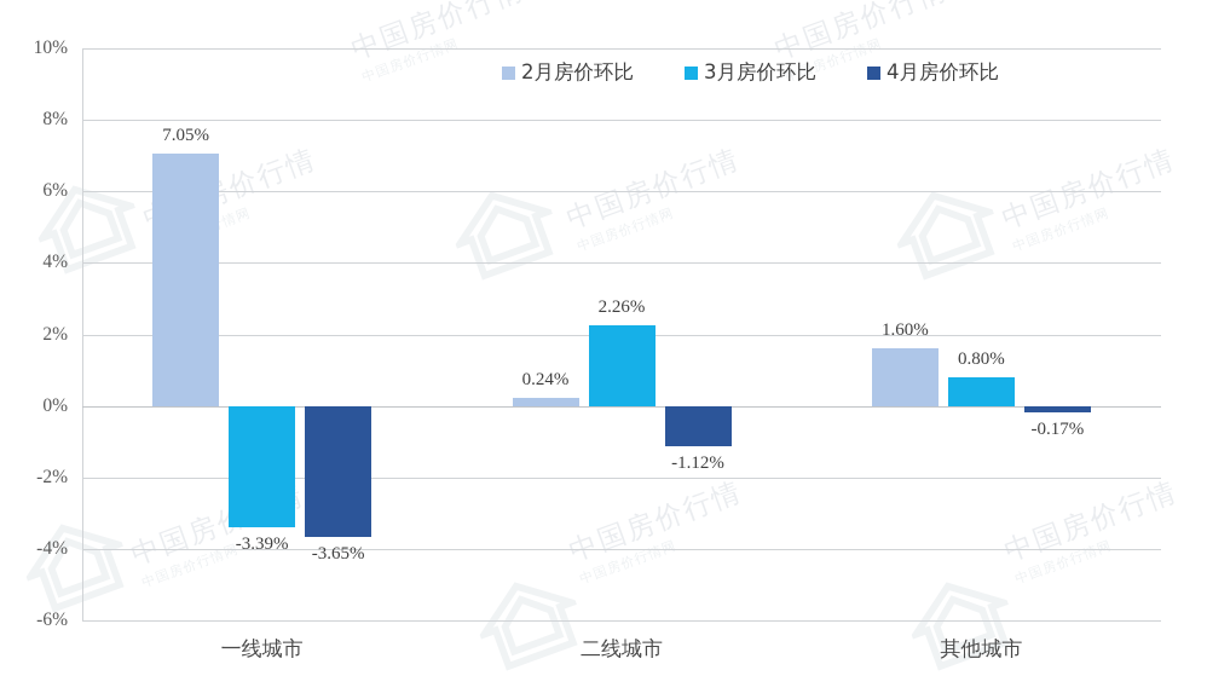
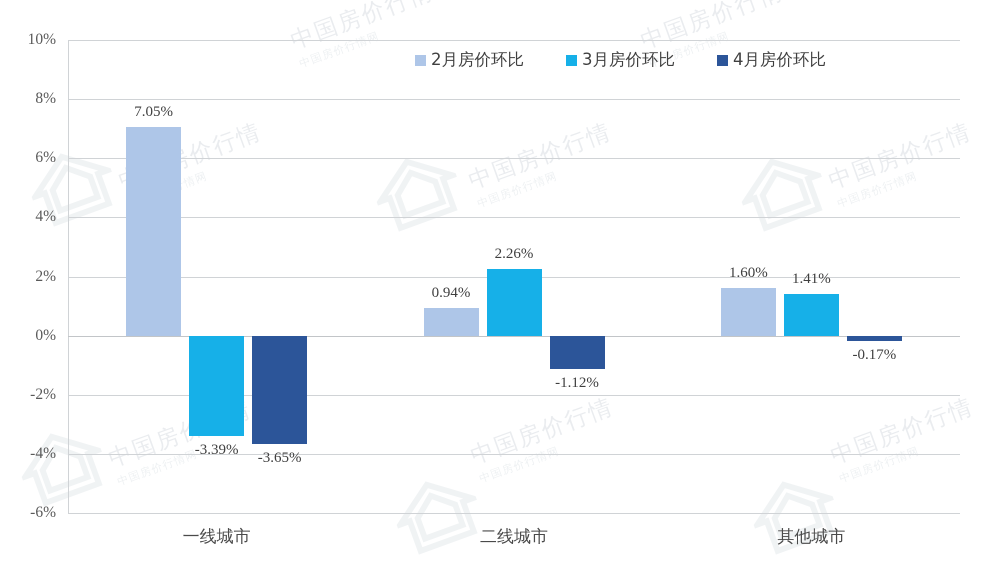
2月房价环比/二线城市: 0.24% -> 0.94%
3月房价环比/其他城市: 0.80% -> 1.41%
